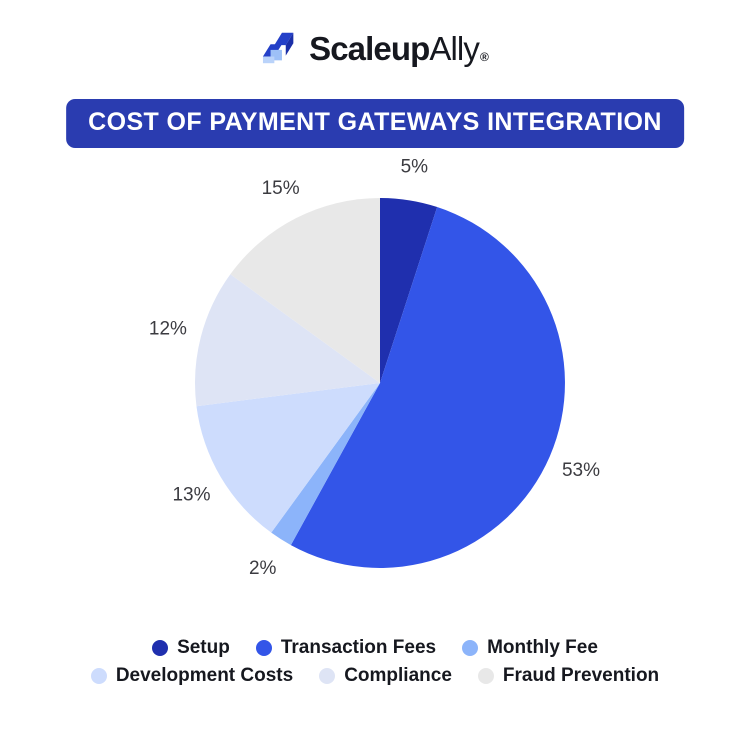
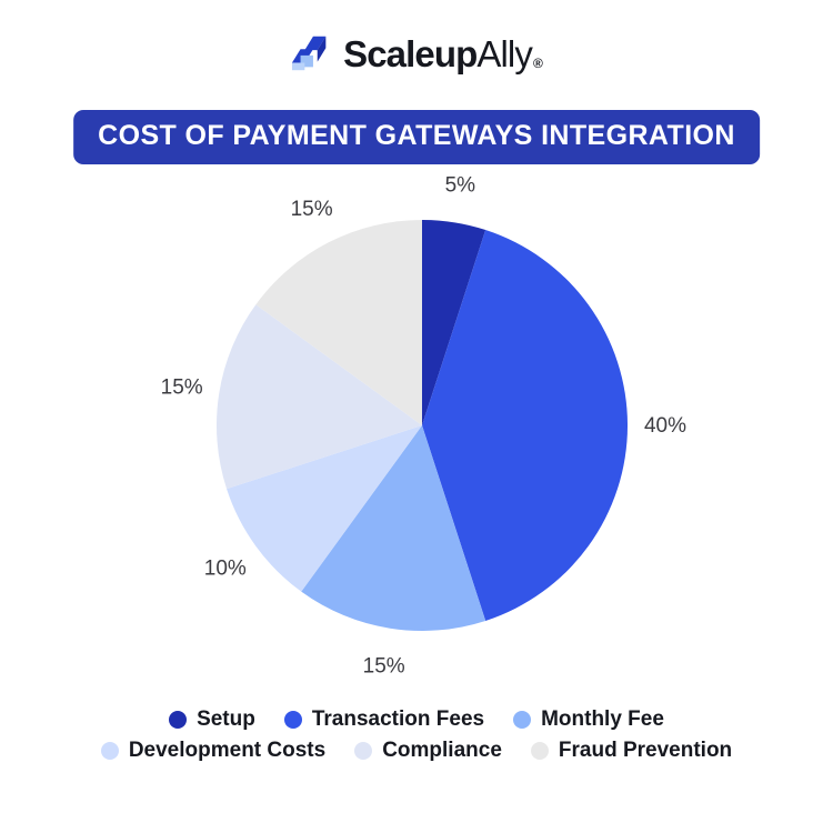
Transaction Fees: 53% -> 40%
Monthly Fee: 2% -> 15%
Development Costs: 13% -> 10%
Compliance: 12% -> 15%
